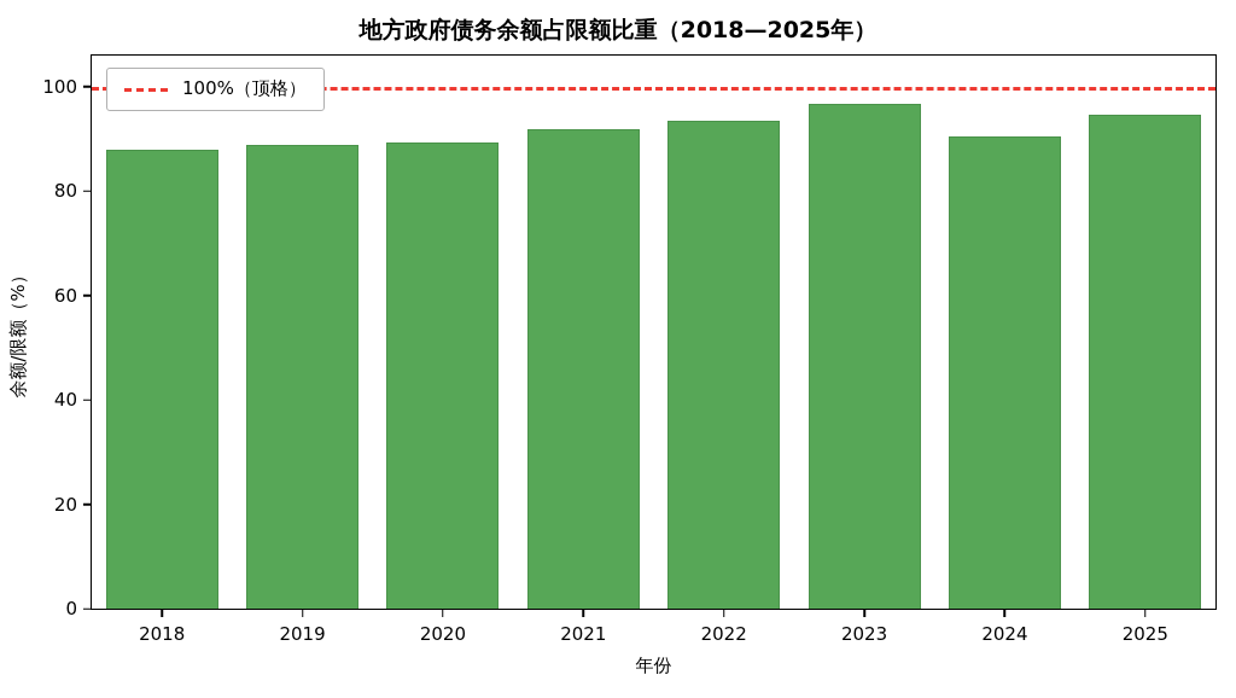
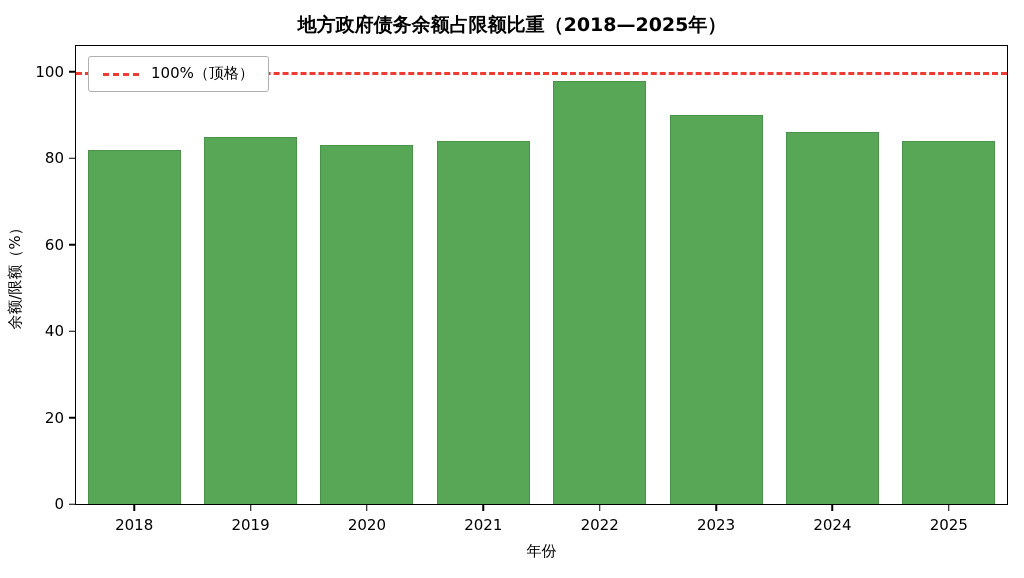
2018: 88 -> 82
2019: 89 -> 85
2020: 89 -> 83
2021: 92 -> 84
2022: 93 -> 98
2023: 97 -> 90
2024: 90 -> 86
2025: 95 -> 84
